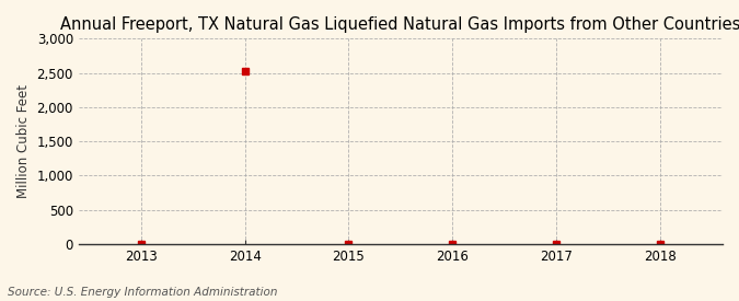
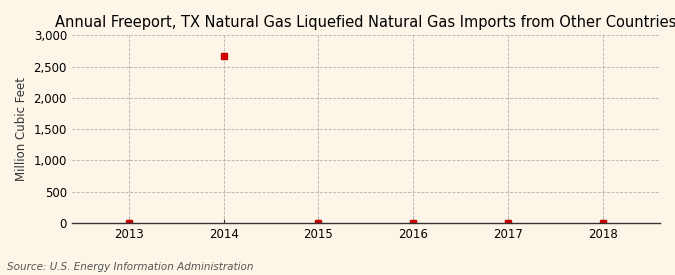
2014: 2,520 -> 2,670
